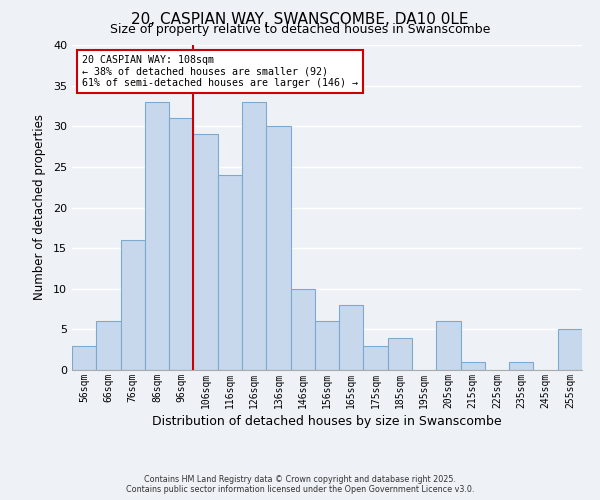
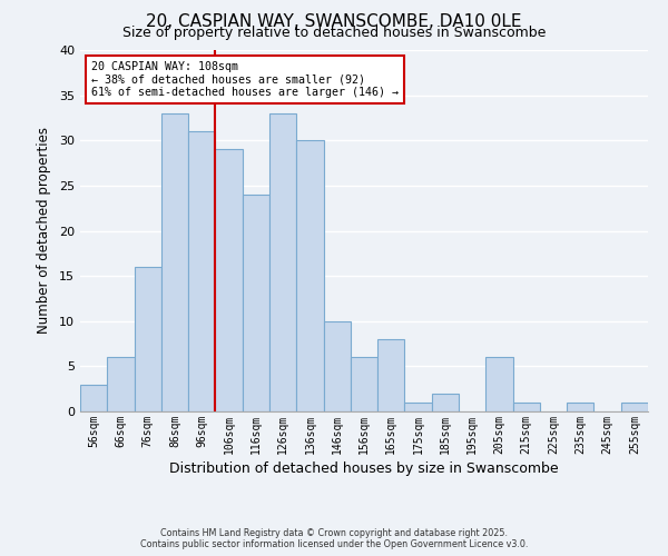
175sqm: 3 -> 1
185sqm: 4 -> 2
255sqm: 5 -> 1
